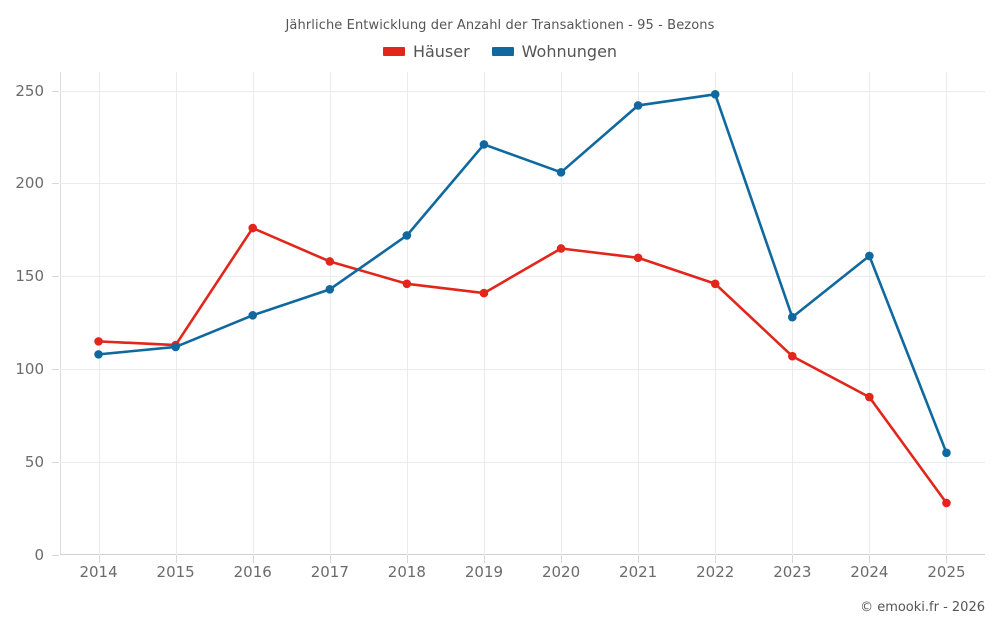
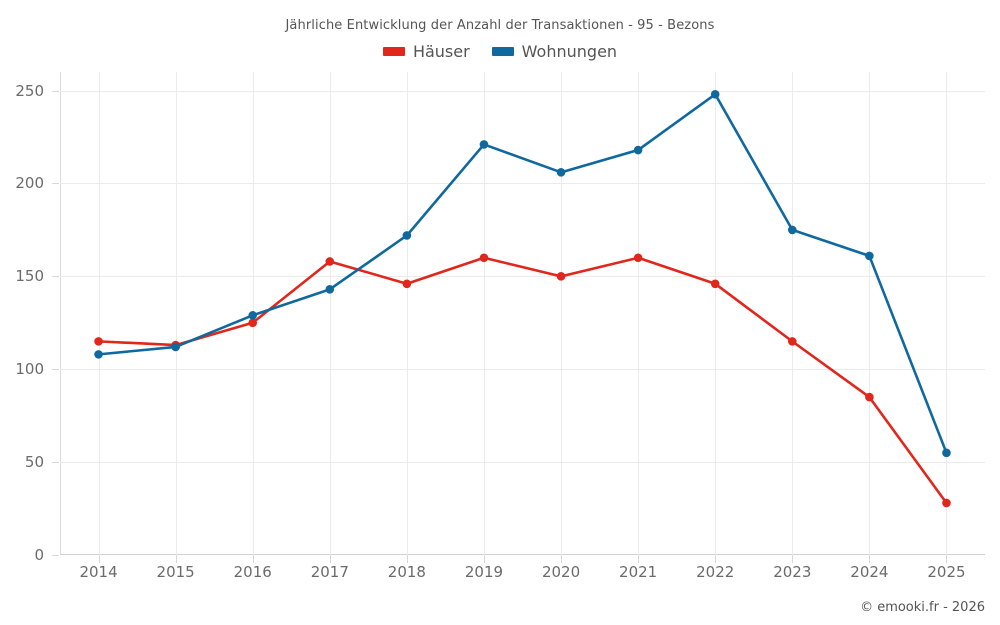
Häuser/2016: 176 -> 125
Häuser/2019: 141 -> 160
Häuser/2020: 165 -> 150
Wohnungen/2021: 242 -> 218
Häuser/2023: 107 -> 115
Wohnungen/2023: 128 -> 175
